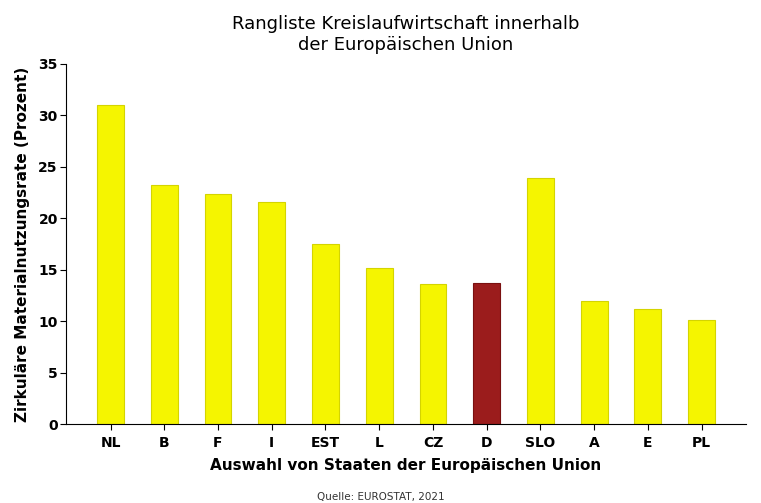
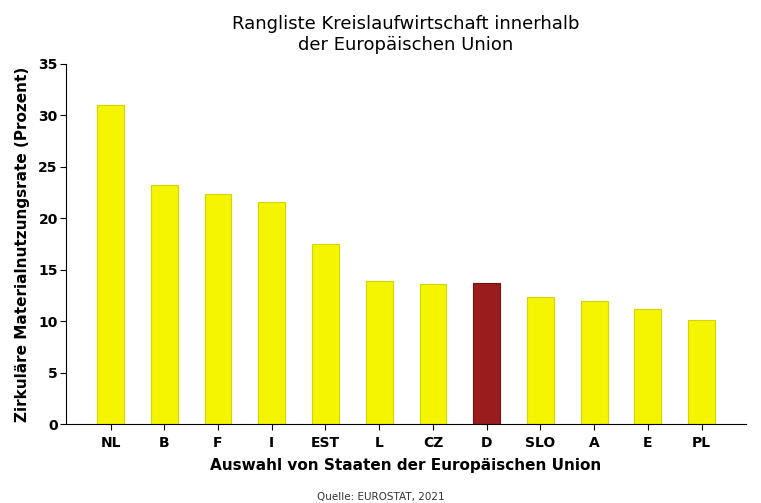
L: 15.2 -> 13.9
SLO: 23.9 -> 12.4
